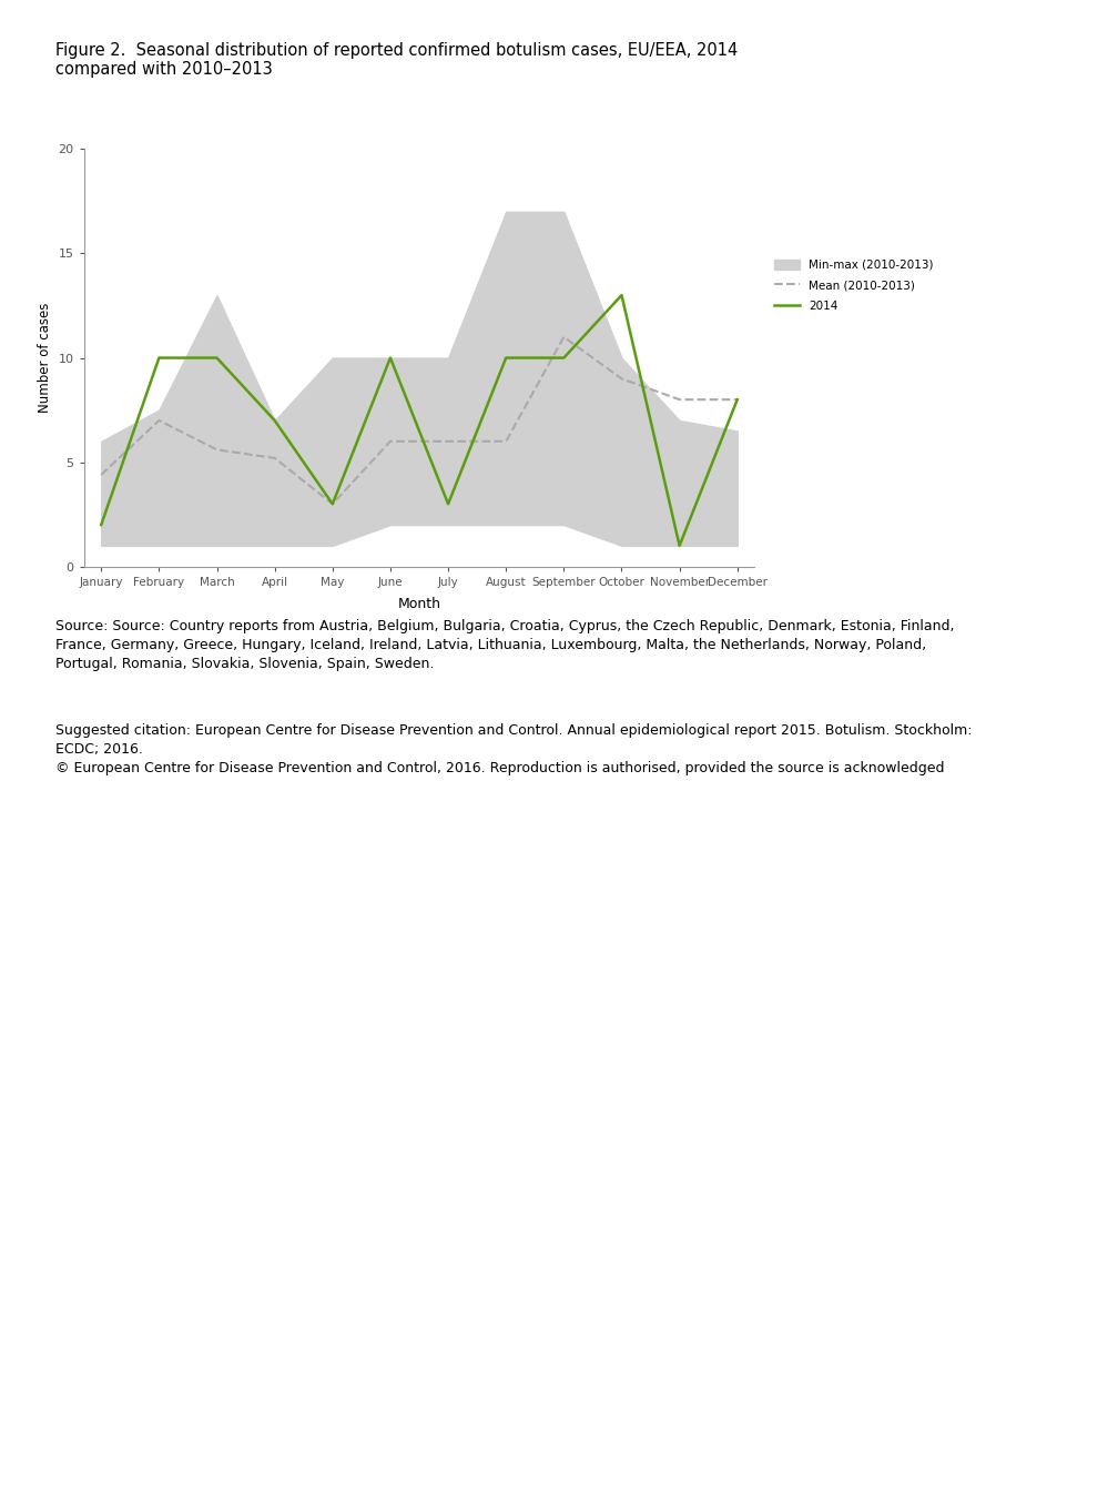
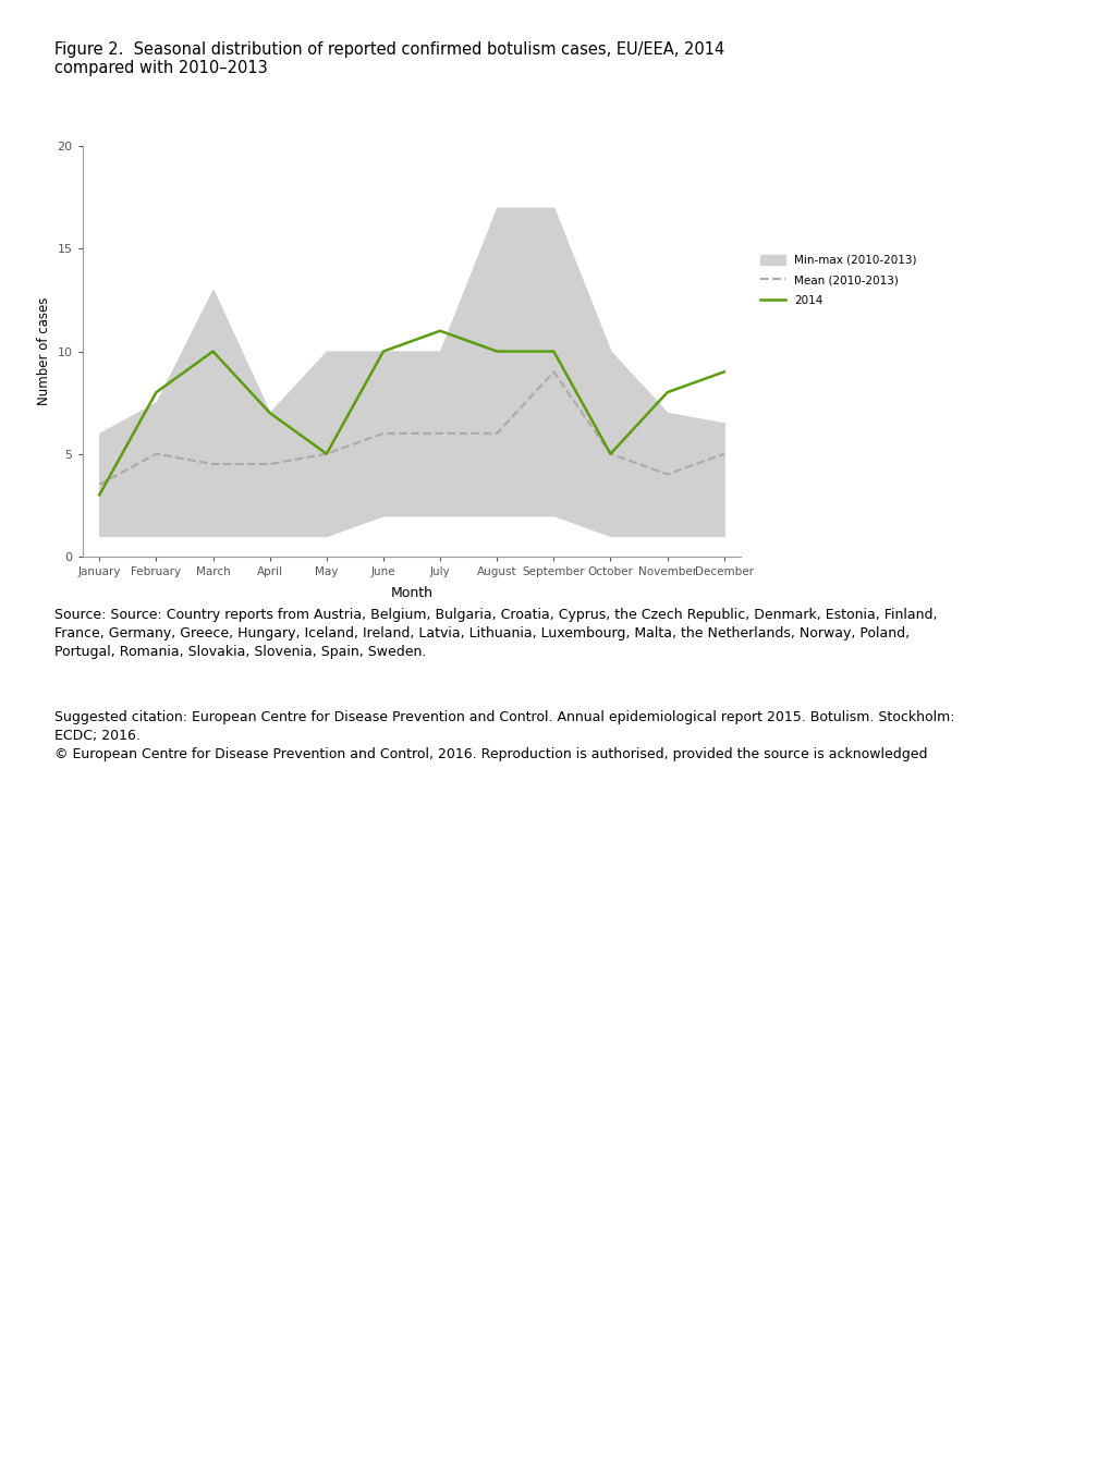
2014/January: 2 -> 3
Mean (2010-2013)/January: 4.4 -> 3.5
2014/February: 10 -> 8
Mean (2010-2013)/February: 7.0 -> 5.0
Mean (2010-2013)/March: 5.6 -> 4.5
Mean (2010-2013)/April: 5.2 -> 4.5
2014/May: 3 -> 5
Mean (2010-2013)/May: 3.0 -> 5.0
2014/July: 3 -> 11
Mean (2010-2013)/September: 11.0 -> 9.0
2014/October: 13 -> 5
Mean (2010-2013)/October: 9.0 -> 5.0
2014/November: 1 -> 8
Mean (2010-2013)/November: 8.0 -> 4.0
2014/December: 8 -> 9
Mean (2010-2013)/December: 8.0 -> 5.0
